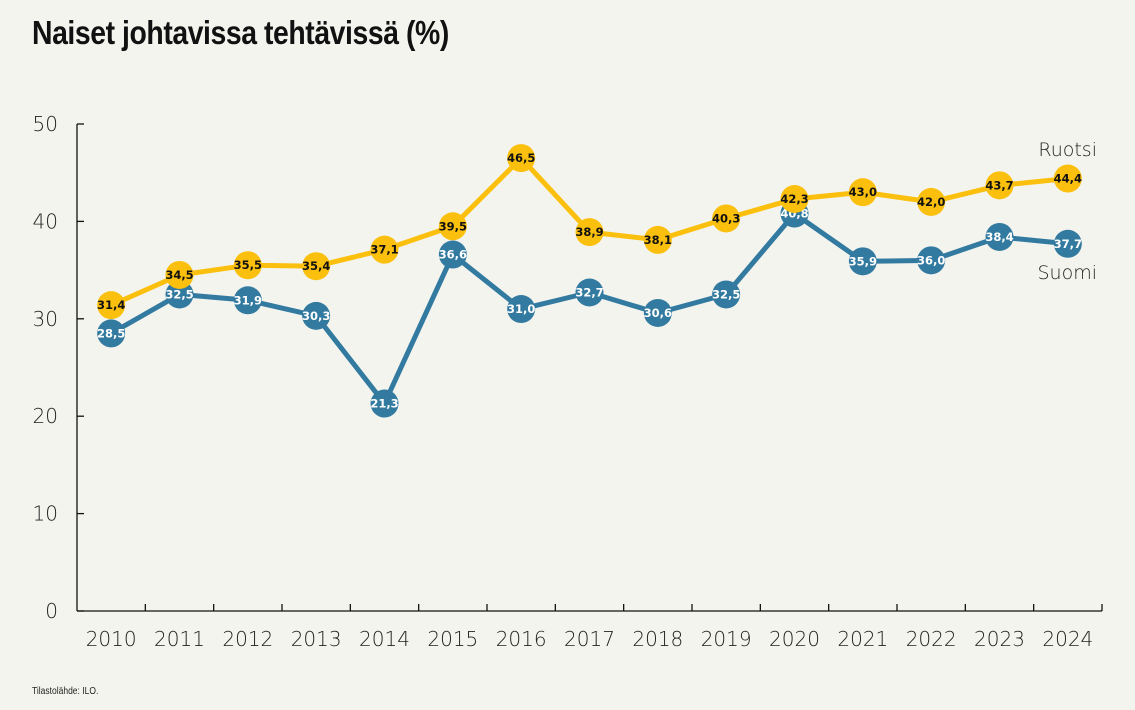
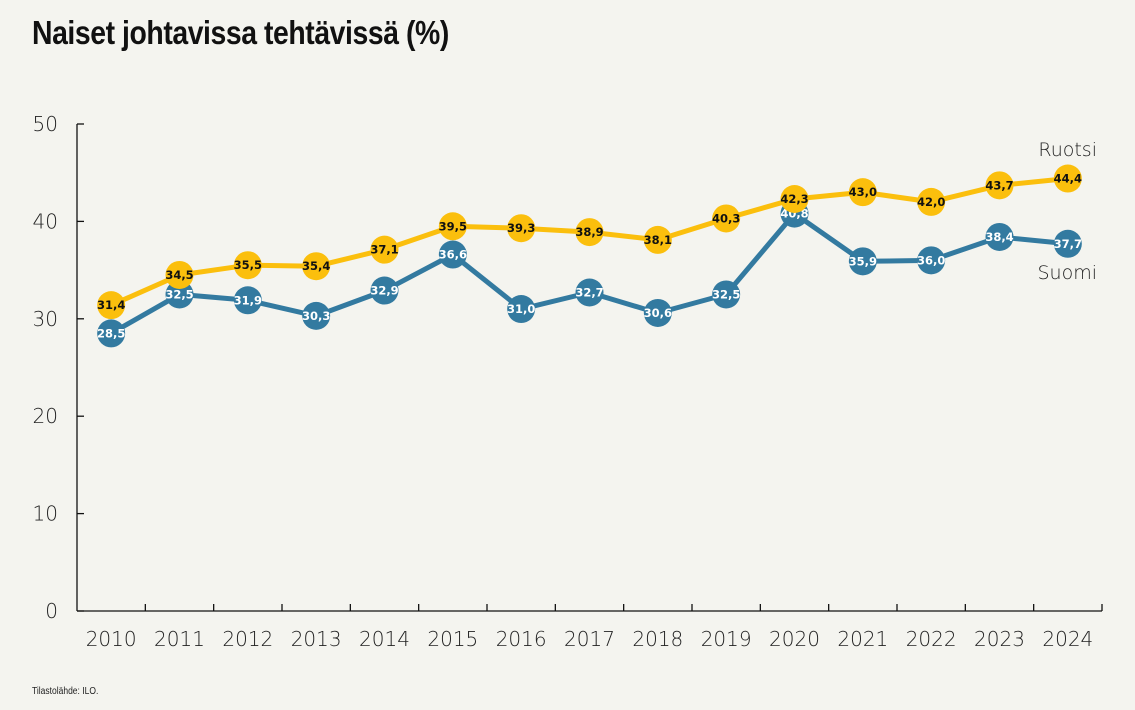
Suomi/2014: 21,3 -> 32,9
Ruotsi/2016: 46,5 -> 39,3
